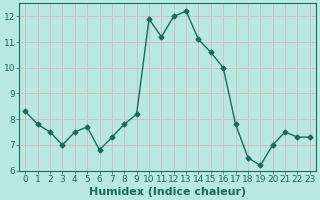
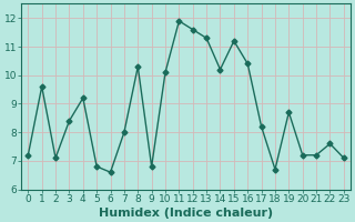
0: 8.3 -> 7.2
1: 7.8 -> 9.6
2: 7.5 -> 7.1
3: 7.0 -> 8.4
4: 7.5 -> 9.2
5: 7.7 -> 6.8
6: 6.8 -> 6.6
7: 7.3 -> 8.0
8: 7.8 -> 10.3
9: 8.2 -> 6.8
10: 11.9 -> 10.1
11: 11.2 -> 11.9
12: 12.0 -> 11.6
13: 12.2 -> 11.3
14: 11.1 -> 10.2
15: 10.6 -> 11.2
16: 10.0 -> 10.4
17: 7.8 -> 8.2
18: 6.5 -> 6.7
19: 6.2 -> 8.7
20: 7.0 -> 7.2
21: 7.5 -> 7.2
22: 7.3 -> 7.6
23: 7.3 -> 7.1
